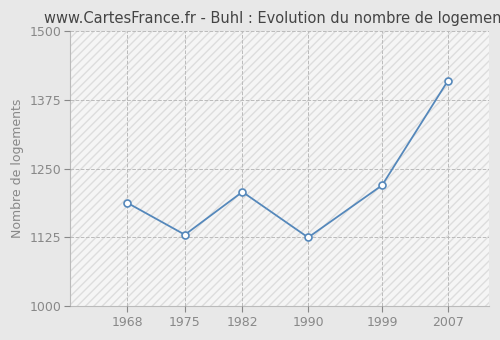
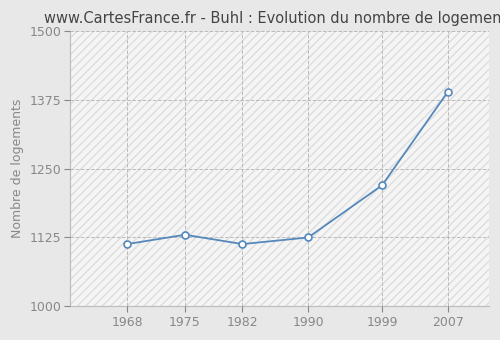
1968: 1188 -> 1113
1982: 1208 -> 1113
2007: 1410 -> 1390
